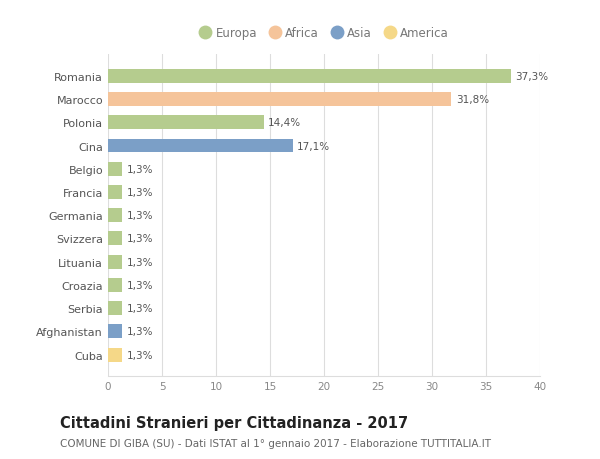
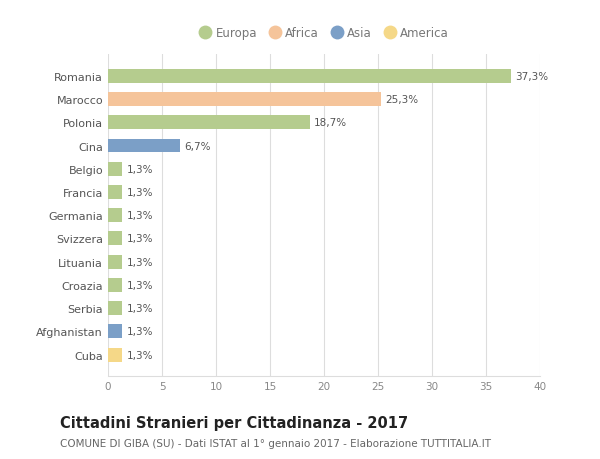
Marocco: 31,8% -> 25,3%
Polonia: 14,4% -> 18,7%
Cina: 17,1% -> 6,7%
